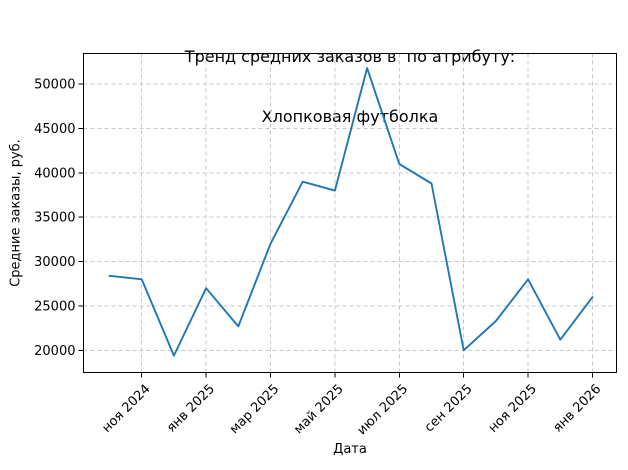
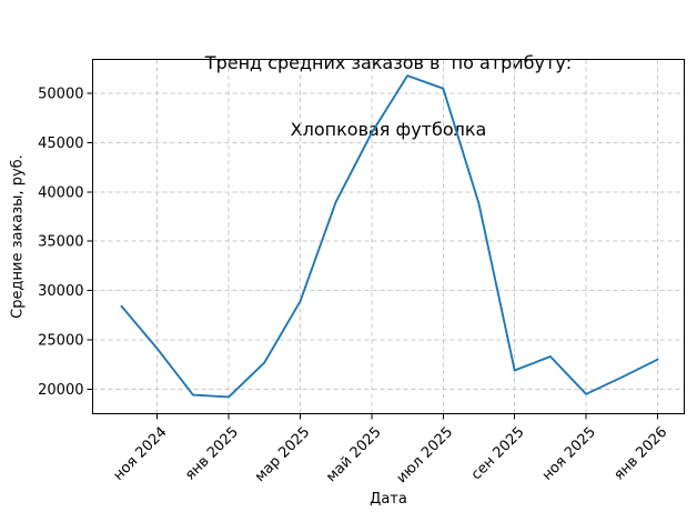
ноя 2024: 28000 -> 24000
янв 2025: 27000 -> 19000
мар 2025: 32000 -> 29000
май 2025: 38000 -> 46000
июл 2025: 41000 -> 50000
сен 2025: 20000 -> 22000
ноя 2025: 28000 -> 20000
янв 2026: 26000 -> 23000
